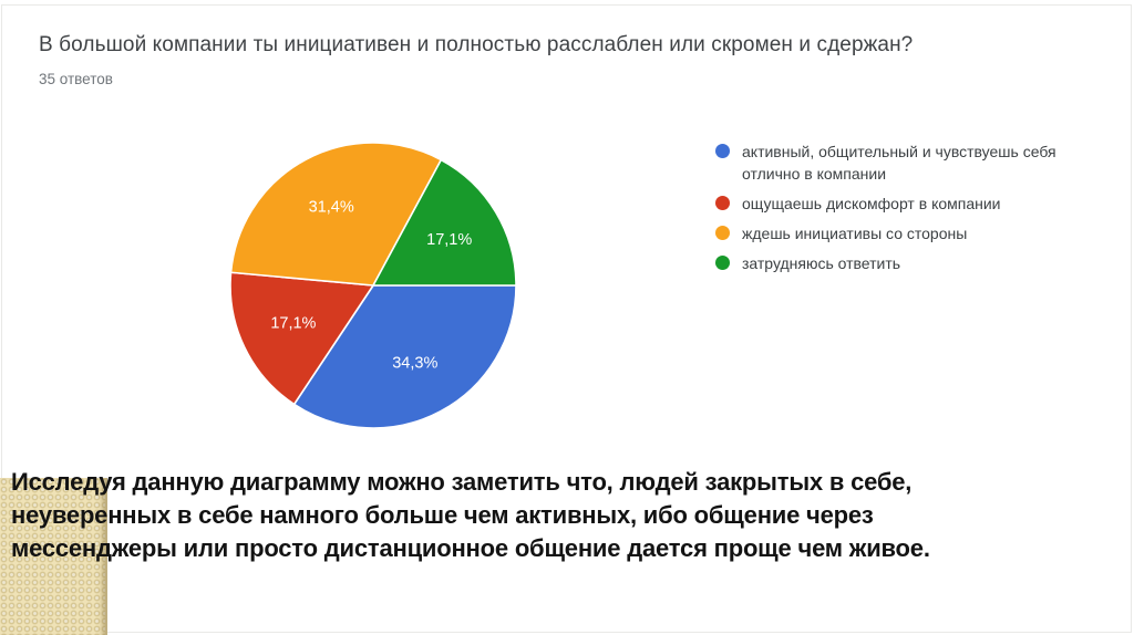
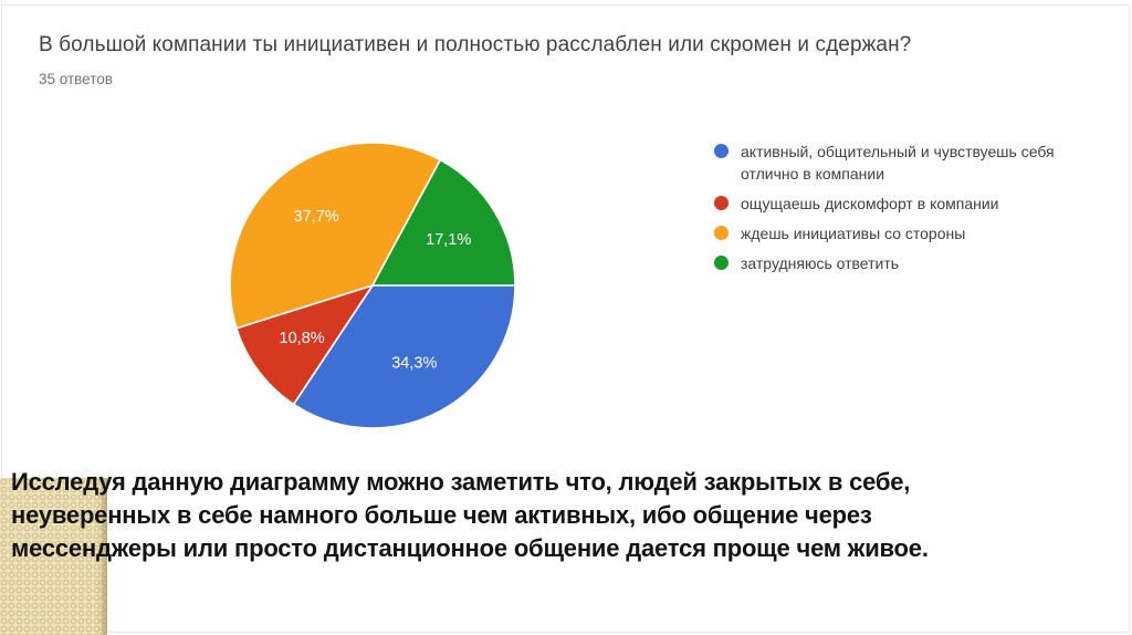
ощущаешь дискомфорт в компании: 17,1% -> 10,8%
ждешь инициативы со стороны: 31,4% -> 37,7%
